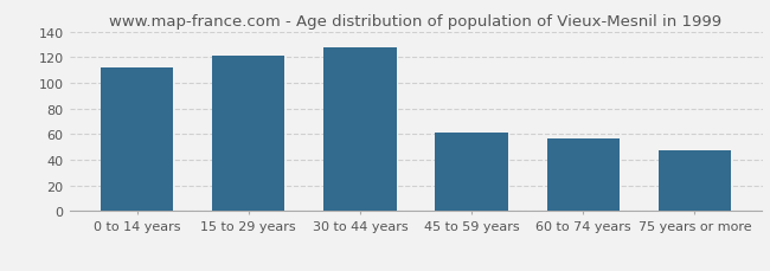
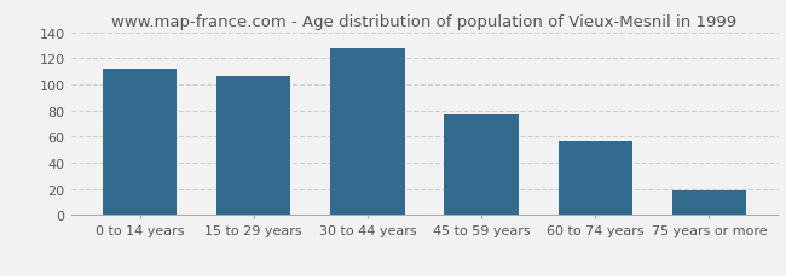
15 to 29 years: 121 -> 106
45 to 59 years: 61 -> 77
75 years or more: 47 -> 19
